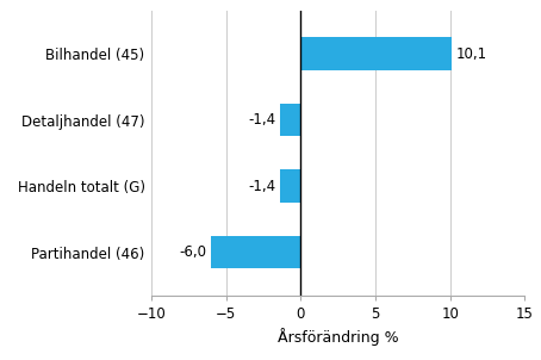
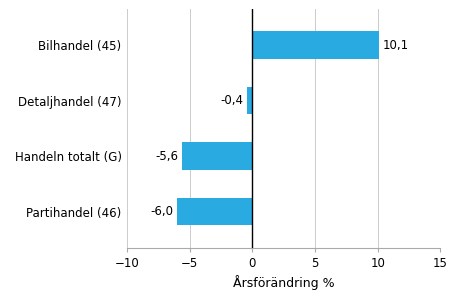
Detaljhandel (47): -1,4 -> -0,4
Handeln totalt (G): -1,4 -> -5,6
